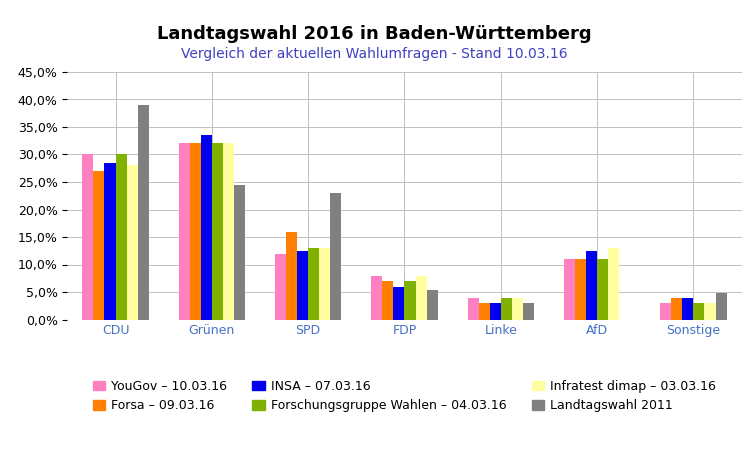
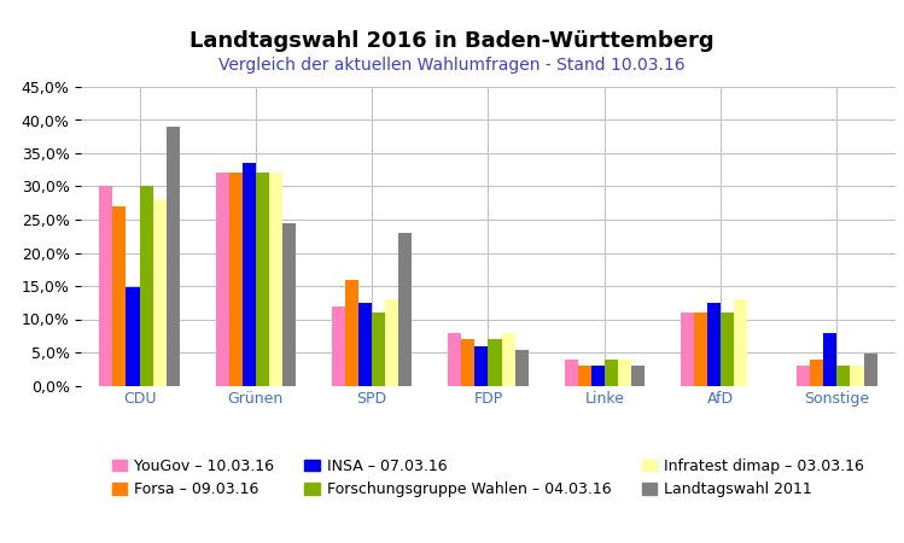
INSA – 07.03.16/CDU: 28,5% -> 14,8%
Forschungsgruppe Wahlen – 04.03.16/SPD: 13% -> 11%
INSA – 07.03.16/Sonstige: 4,0% -> 8,0%
